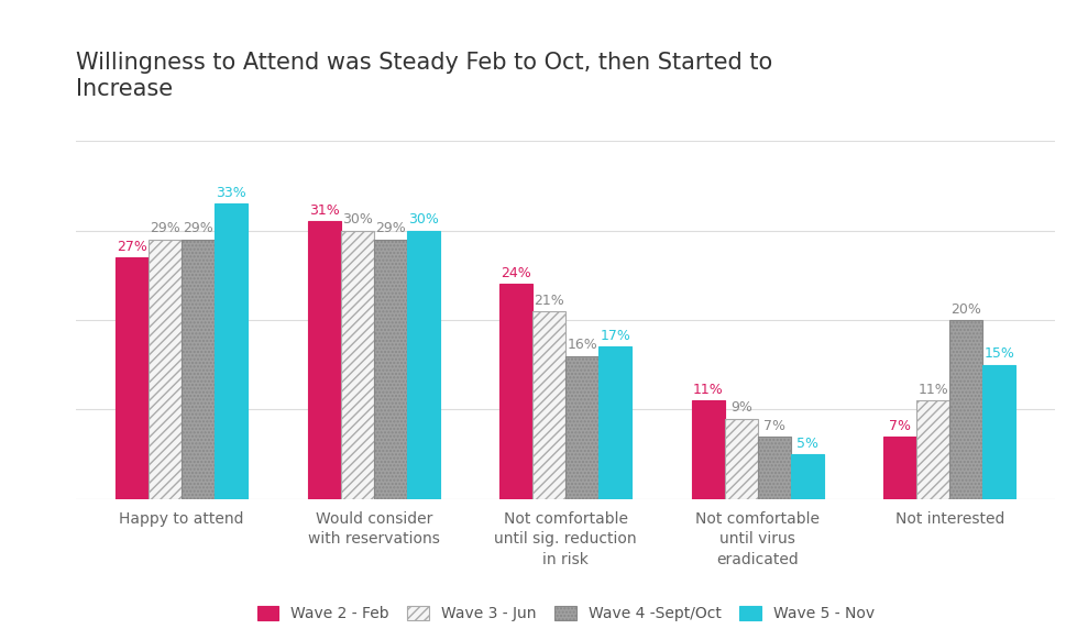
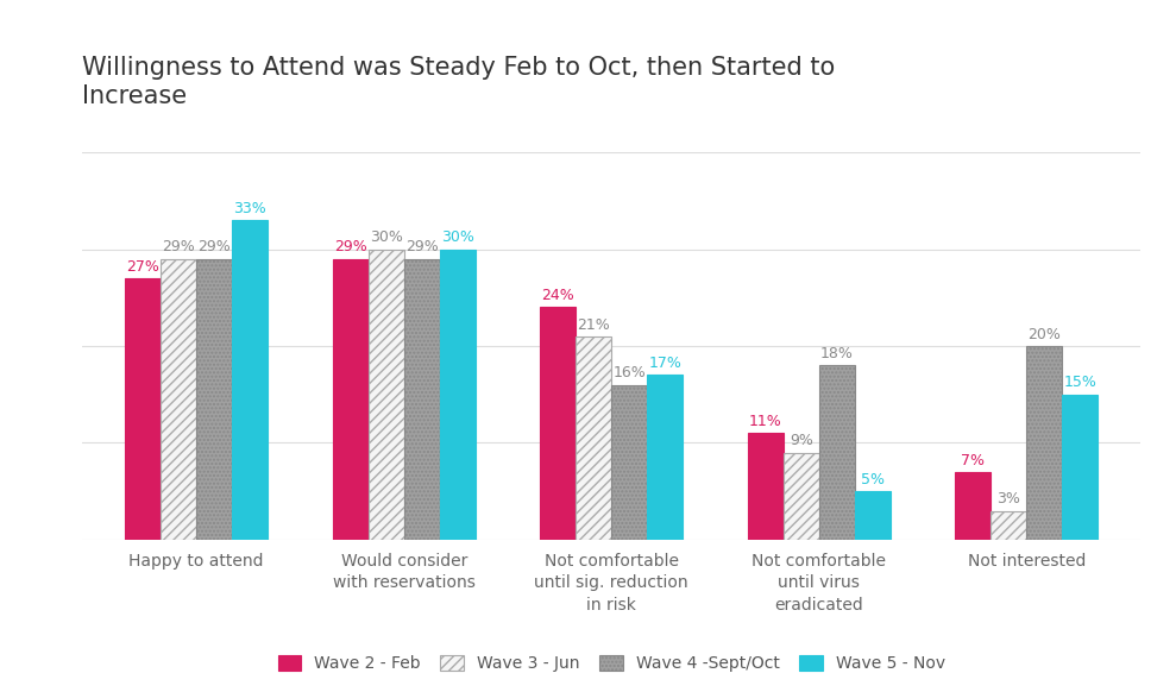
Wave 2 - Feb/Would consider with reservations: 31% -> 29%
Wave 4 -Sept/Oct/Not comfortable until virus eradicated: 7% -> 18%
Wave 3 - Jun/Not interested: 11% -> 3%
